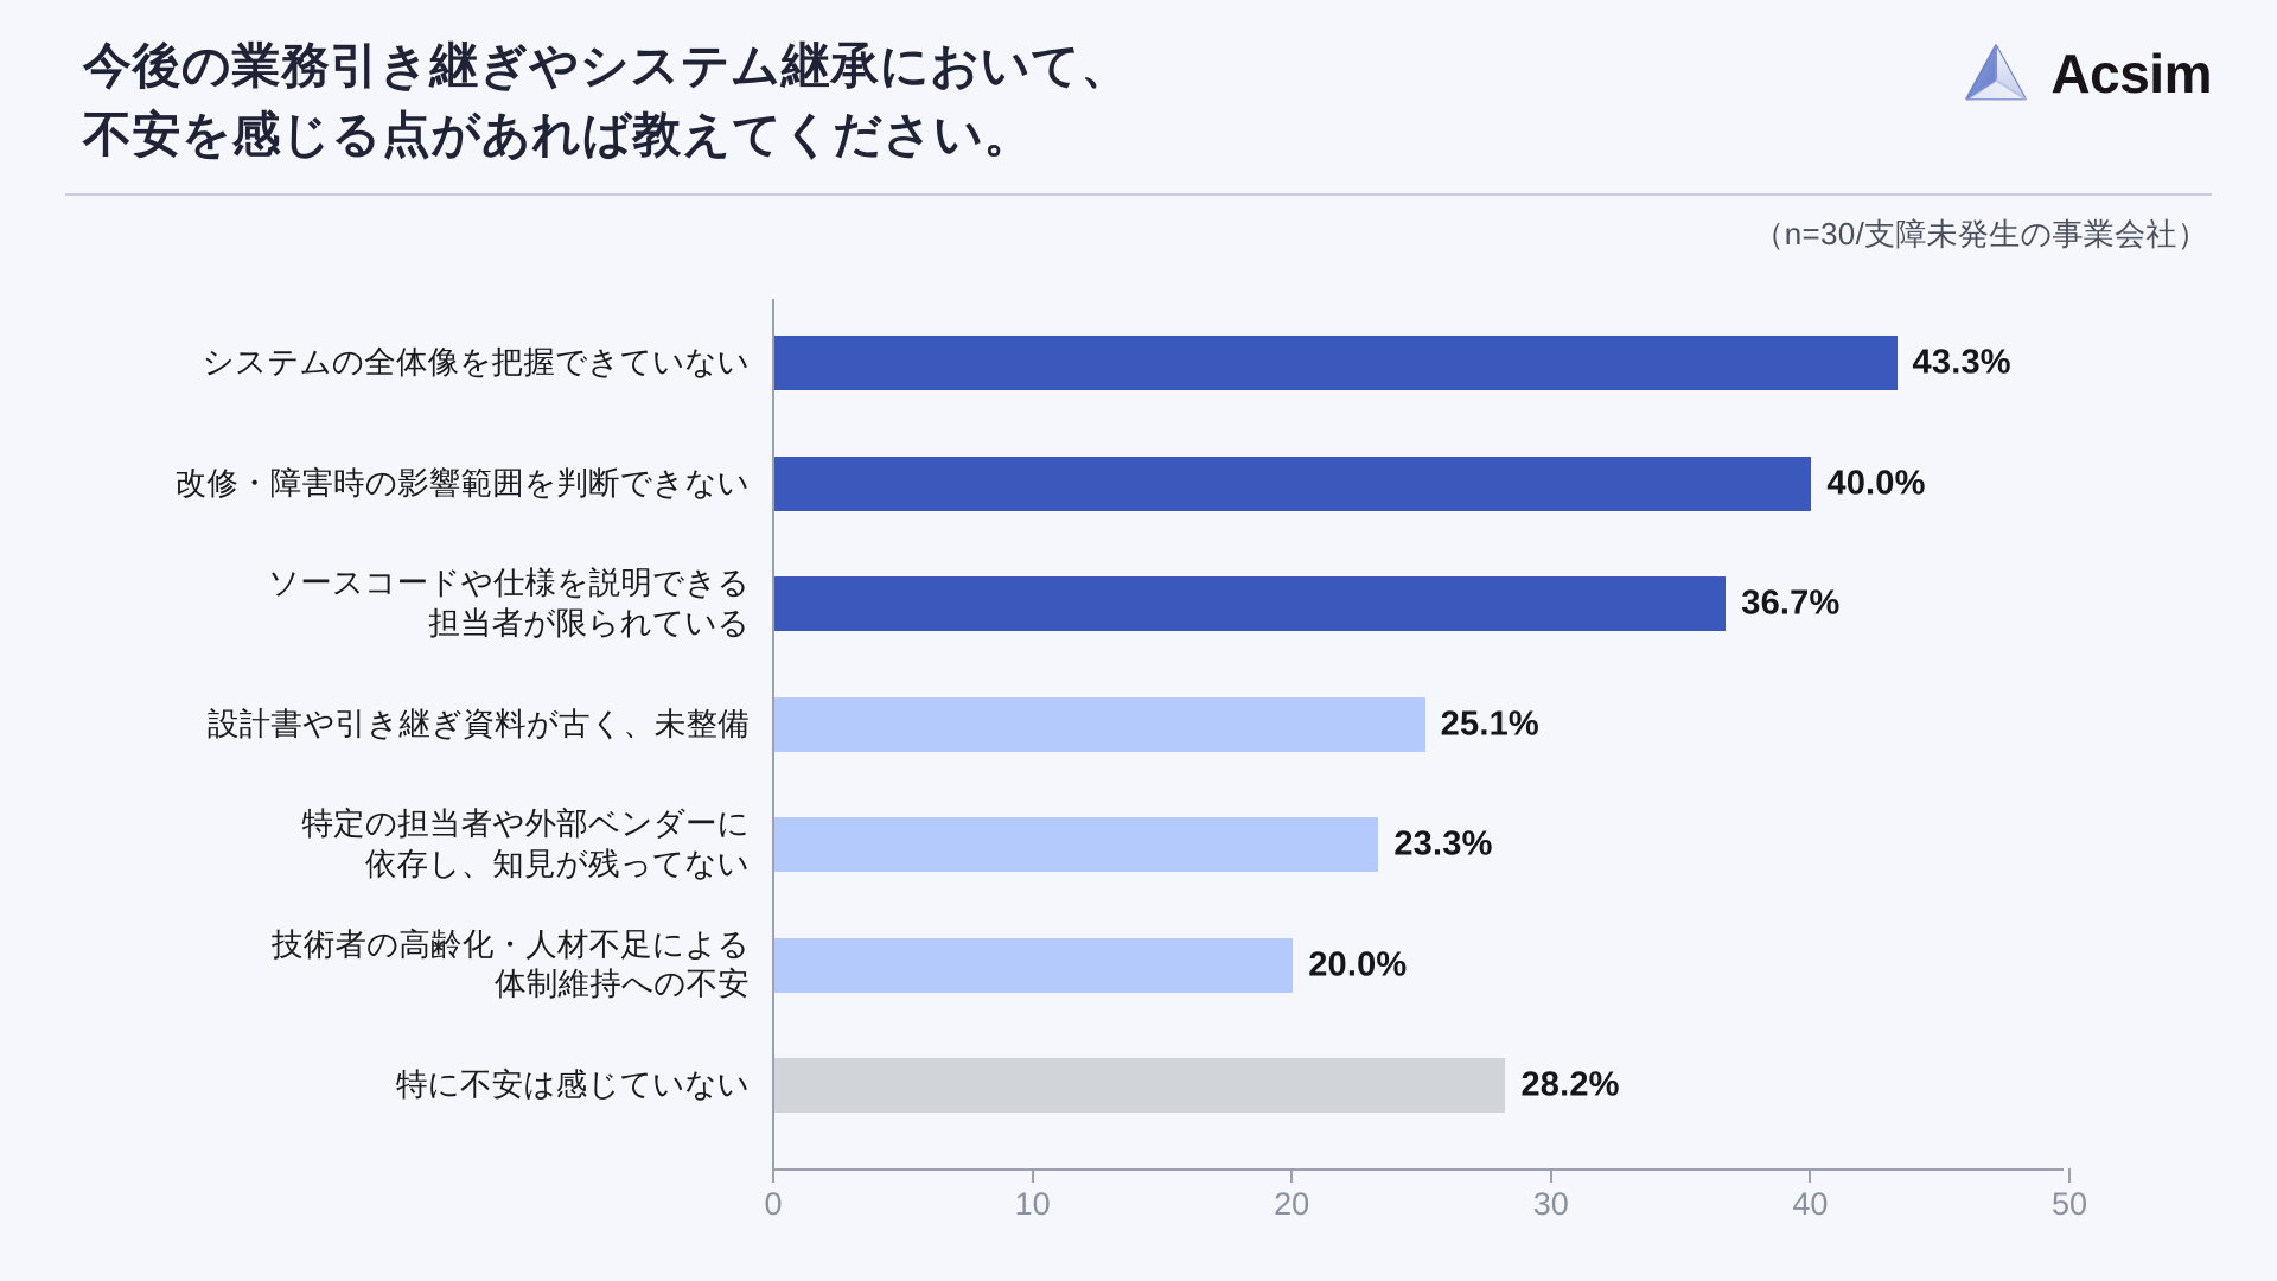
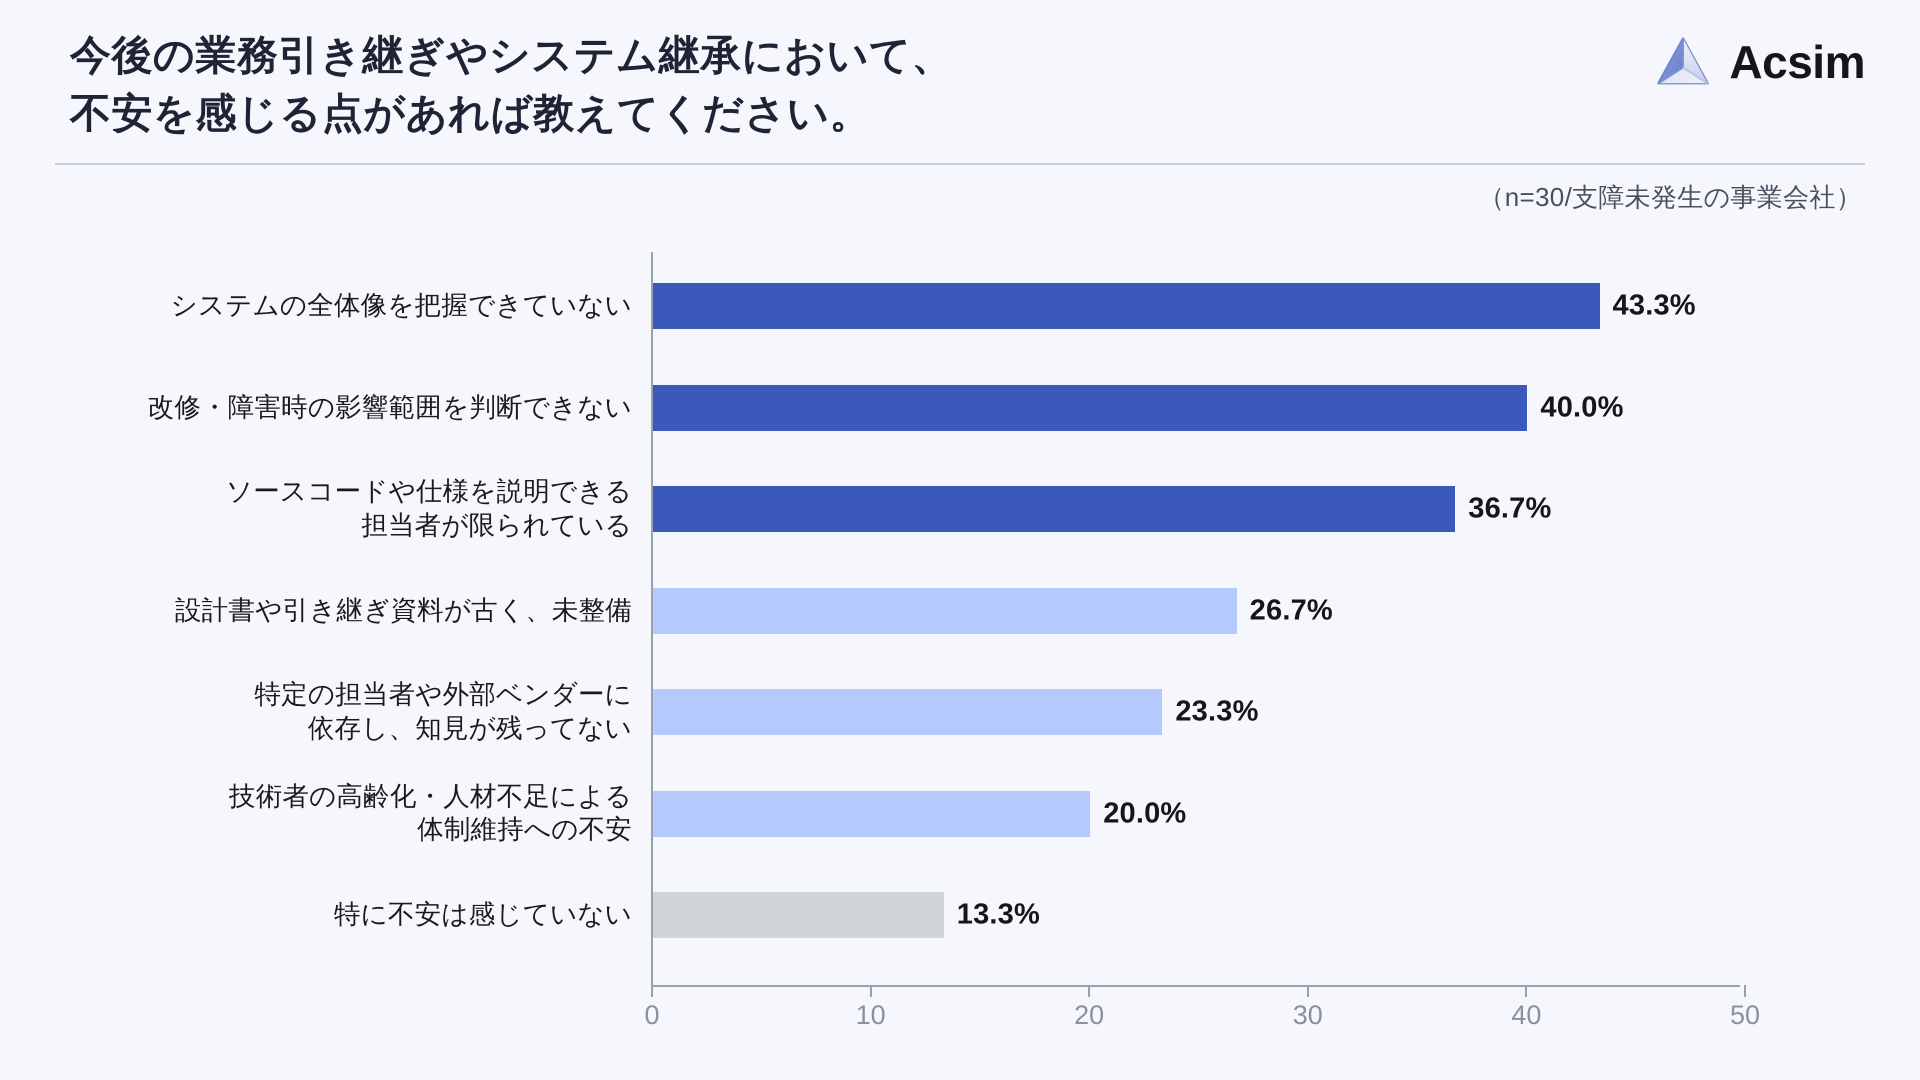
設計書や引き継ぎ資料が古く、未整備: 25.1% -> 26.7%
特に不安は感じていない: 28.2% -> 13.3%
